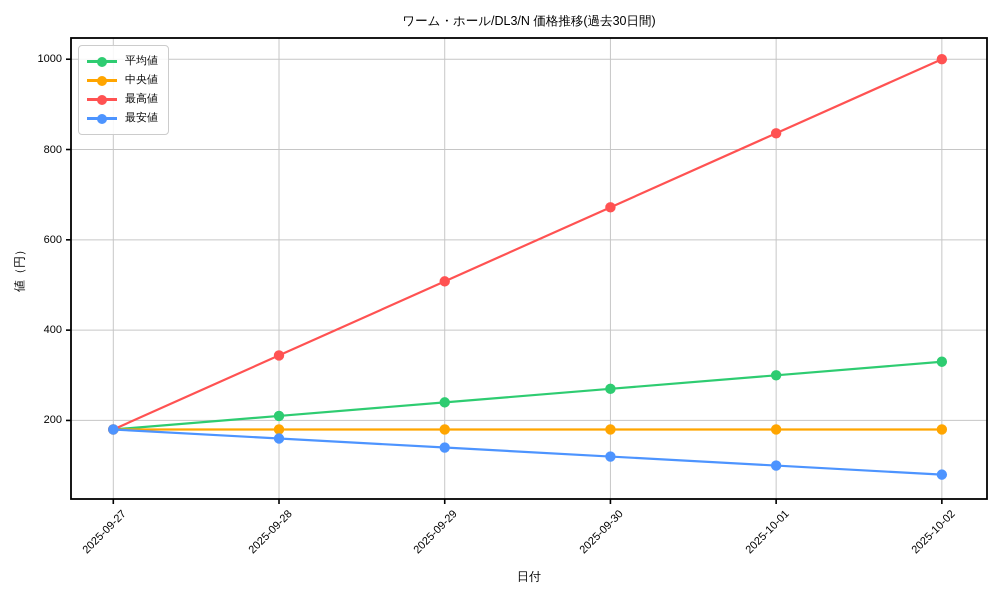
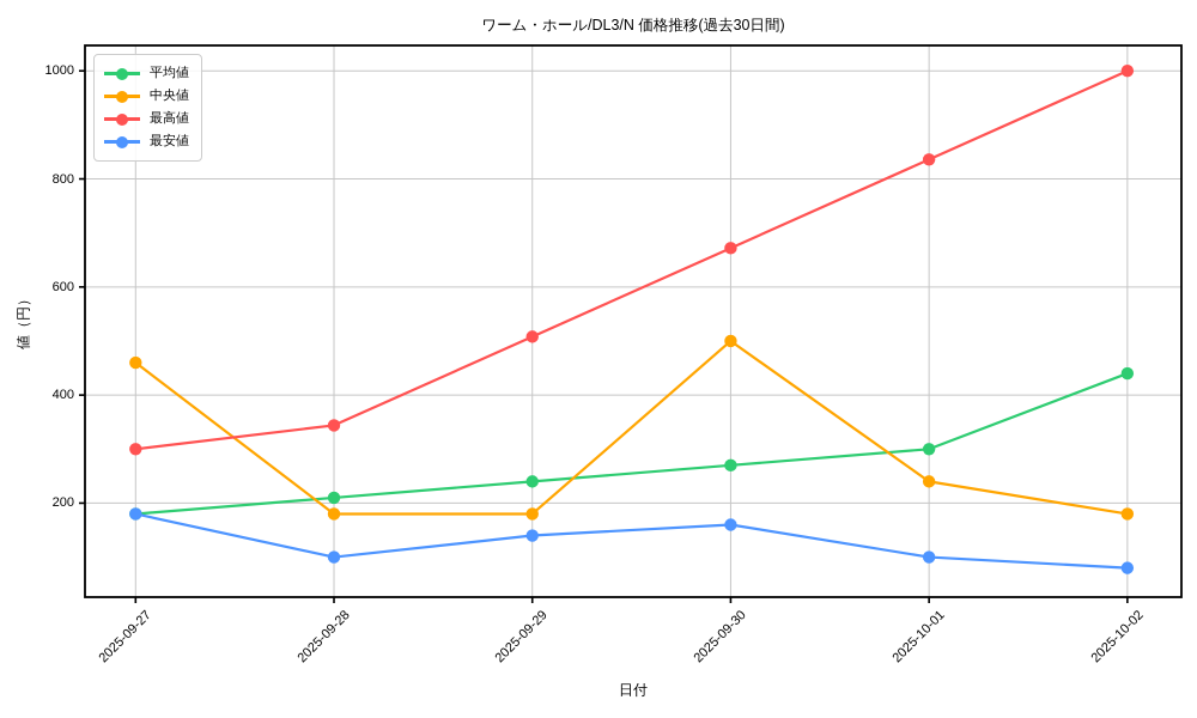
中央値/2025-09-27: 180 -> 460
最高値/2025-09-27: 180 -> 300
最安値/2025-09-28: 160 -> 100
中央値/2025-09-30: 180 -> 500
最安値/2025-09-30: 120 -> 160
中央値/2025-10-01: 180 -> 240
平均値/2025-10-02: 330 -> 440
